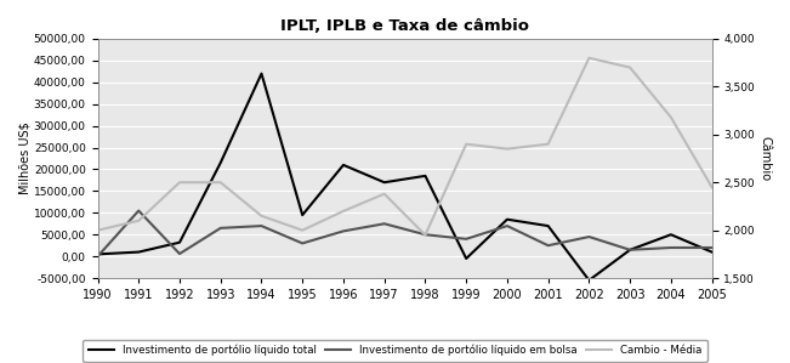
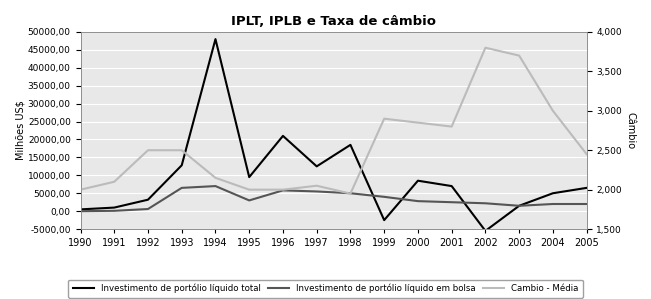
Investimento de portólio líquido em bolsa/1991: 10500 -> 100
Investimento de portólio líquido total/1993: 21500 -> 12800
Investimento de portólio líquido total/1994: 42000 -> 48000
Cambio - Média/1996: 2,20 -> 2,00
Investimento de portólio líquido total/1997: 17000 -> 12500
Investimento de portólio líquido em bolsa/1997: 7500 -> 5500
Cambio - Média/1997: 2,38 -> 2,05
Investimento de portólio líquido total/1999: -500 -> -2500
Investimento de portólio líquido em bolsa/2000: 7000 -> 2800
Cambio - Média/2001: 2,90 -> 2,80
Investimento de portólio líquido em bolsa/2002: 4500 -> 2200
Cambio - Média/2004: 3,18 -> 3,00
Investimento de portólio líquido total/2005: 1000 -> 6500
